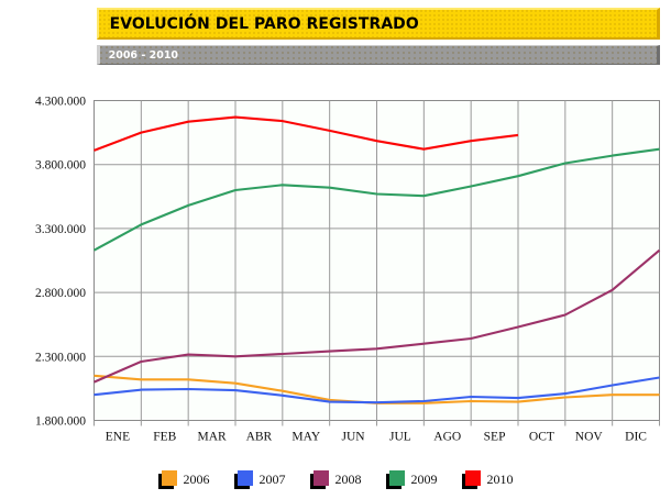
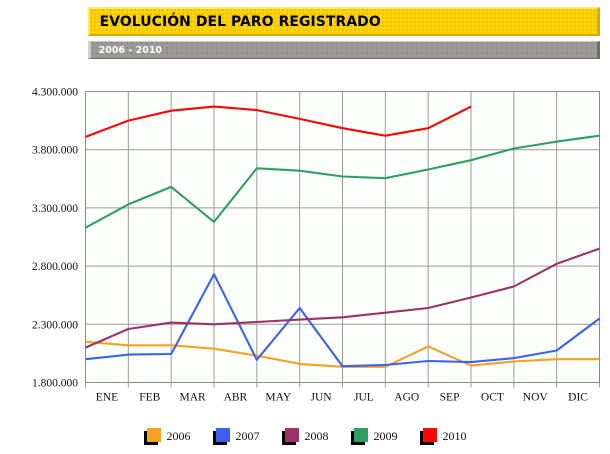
2007/MAR: 2040000 -> 2730000
2009/MAR: 3600000 -> 3180000
2007/MAY: 1940000 -> 2440000
2006/AGO: 1950000 -> 2110000
2010/SEP: 4030000 -> 4170000
2007/DIC: 2140000 -> 2350000
2008/DIC: 3130000 -> 2950000
